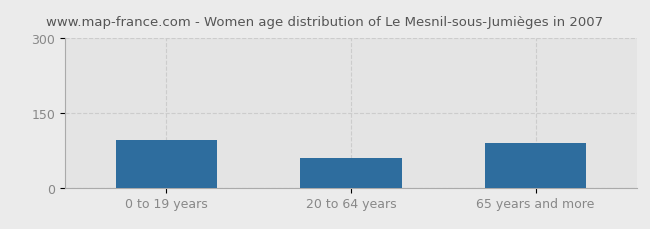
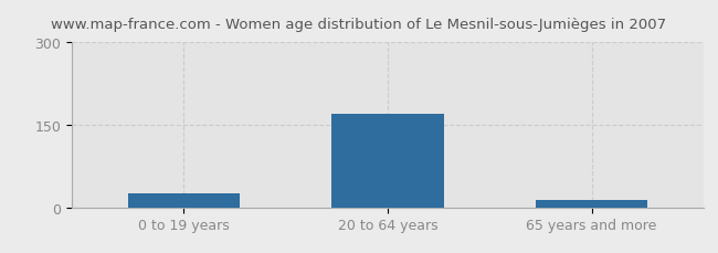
0 to 19 years: 95 -> 25
20 to 64 years: 60 -> 170
65 years and more: 90 -> 13
